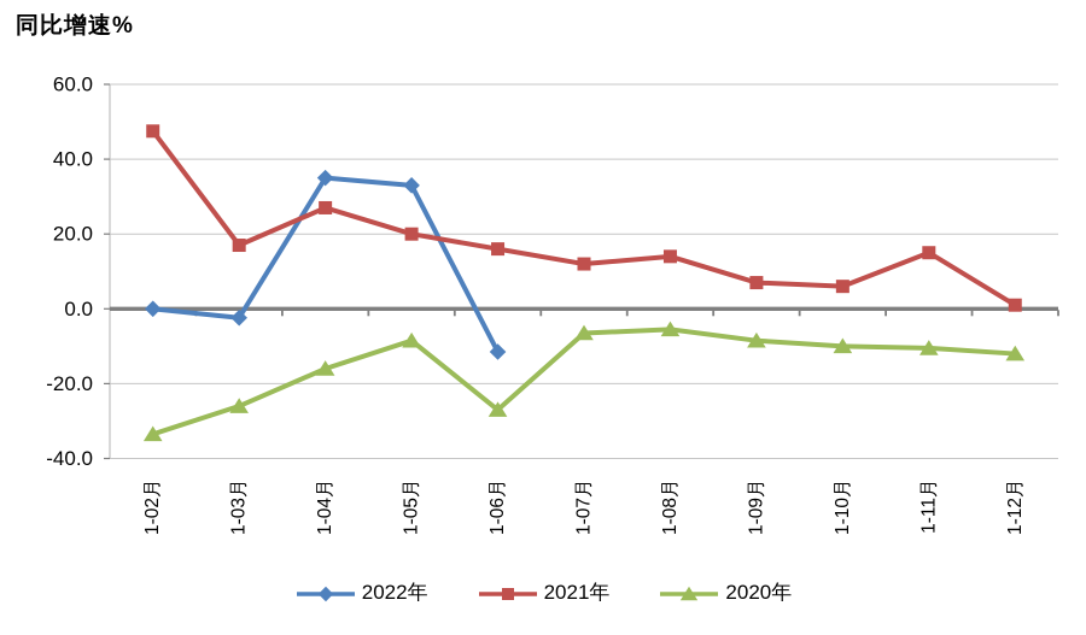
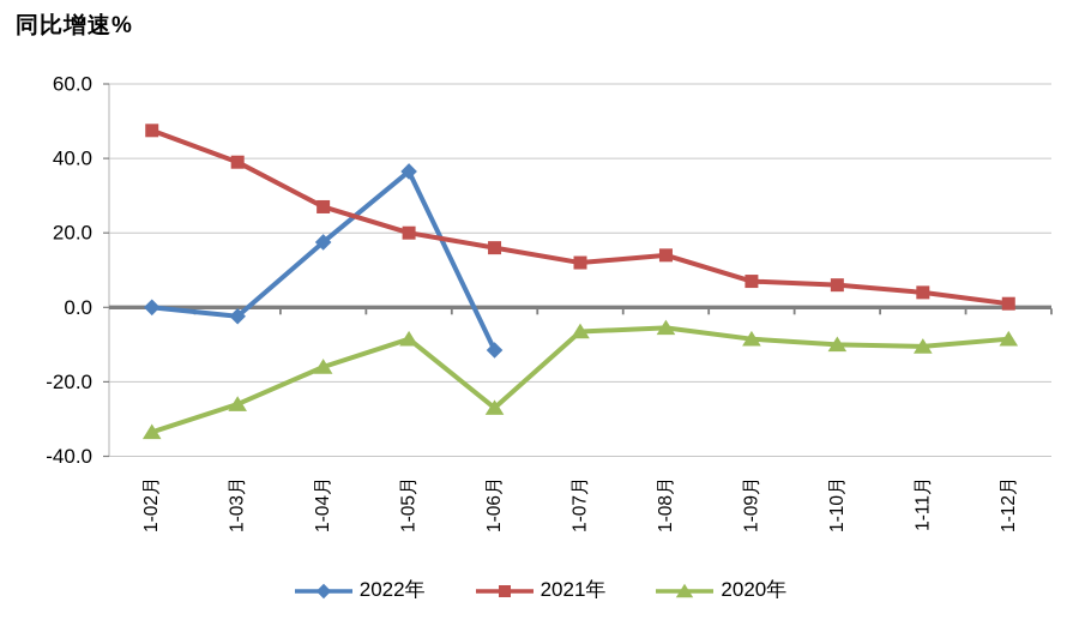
2021年/1-03月: 17 -> 39
2022年/1-04月: 35 -> 18
2022年/1-05月: 33 -> 36
2021年/1-11月: 15 -> 4
2020年/1-12月: -12 -> -8
